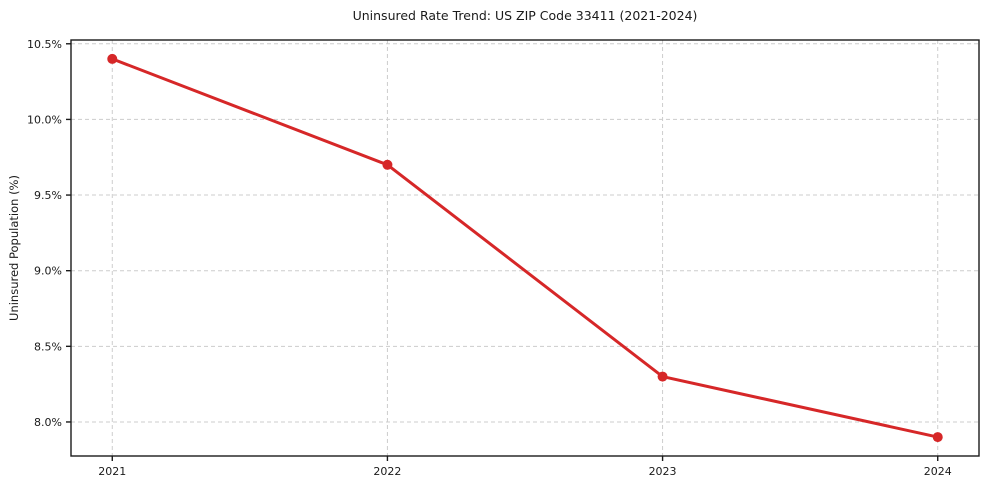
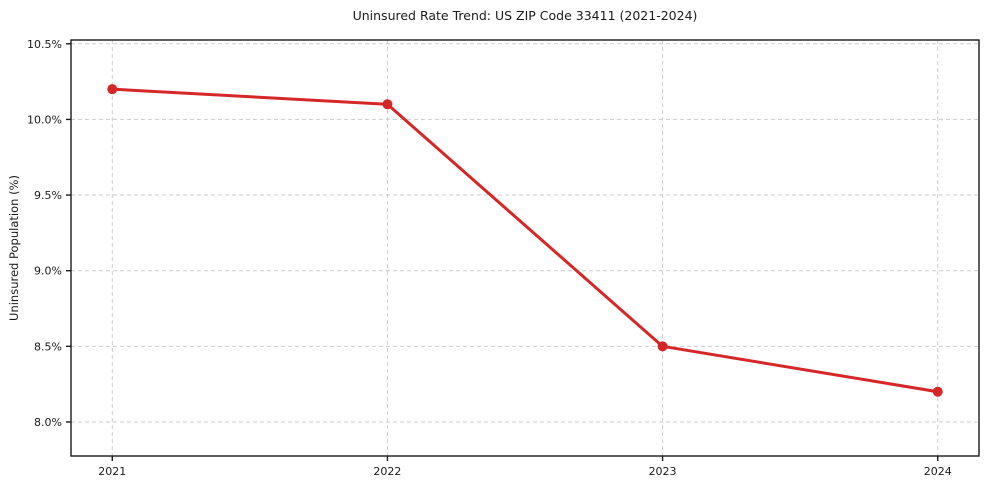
2021: 10.4% -> 10.2%
2022: 9.7% -> 10.1%
2023: 8.3% -> 8.5%
2024: 7.9% -> 8.2%
